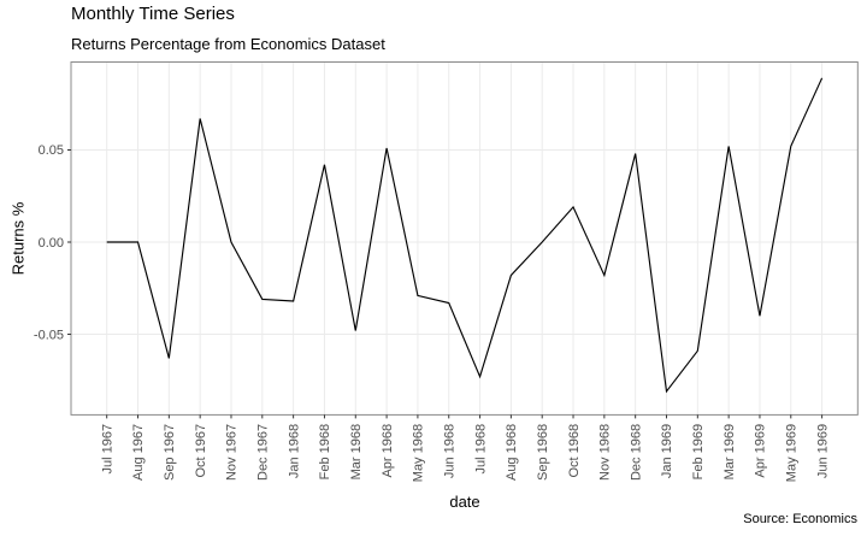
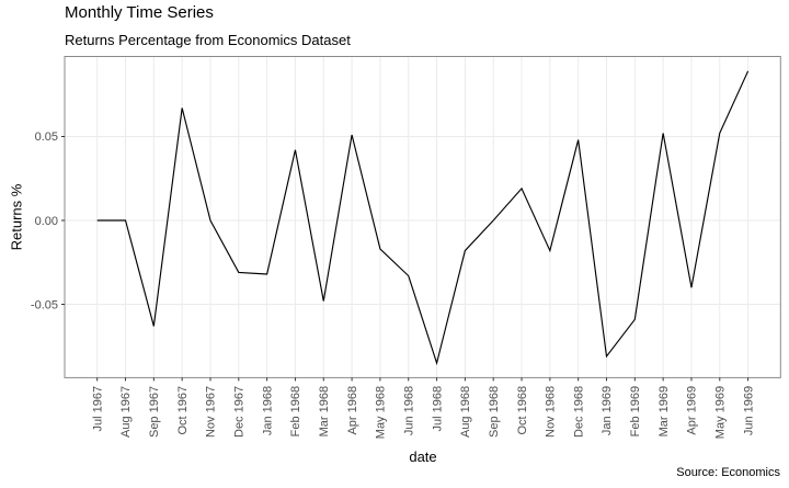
May 1968: -0.029 -> -0.017
Jul 1968: -0.073 -> -0.085
